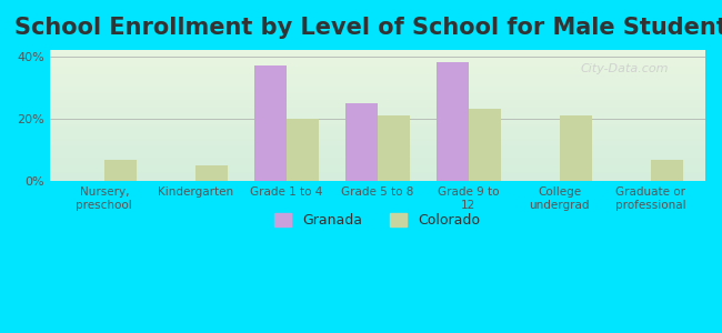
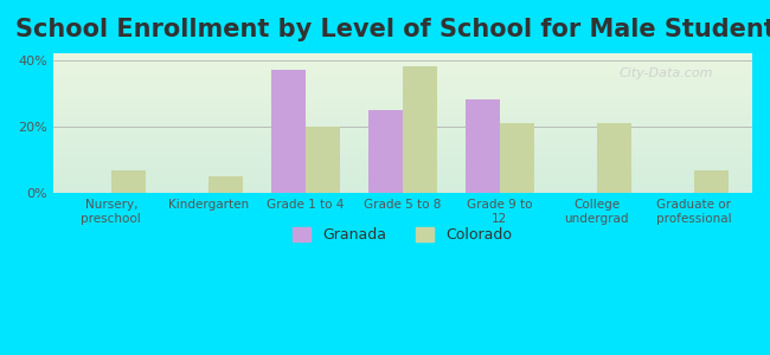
Colorado/Grade 5 to 8: 21% -> 38%
Granada/Grade 9 to 12: 38% -> 28%
Colorado/Grade 9 to 12: 23% -> 21%
